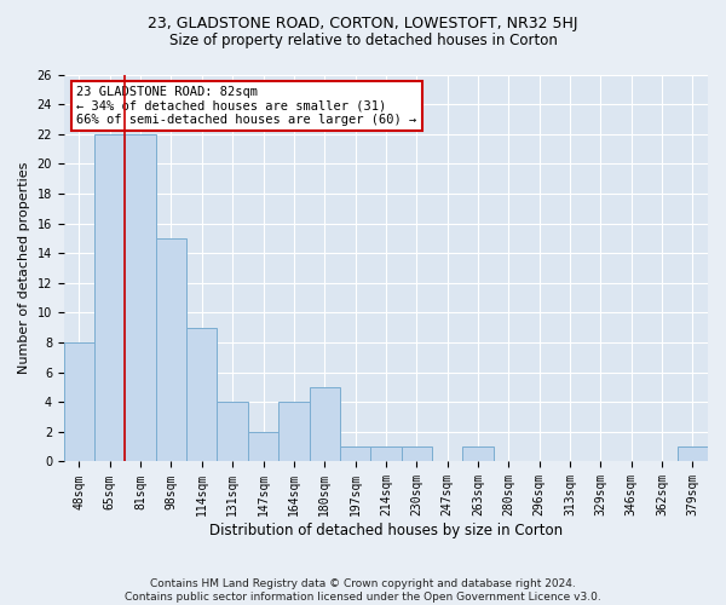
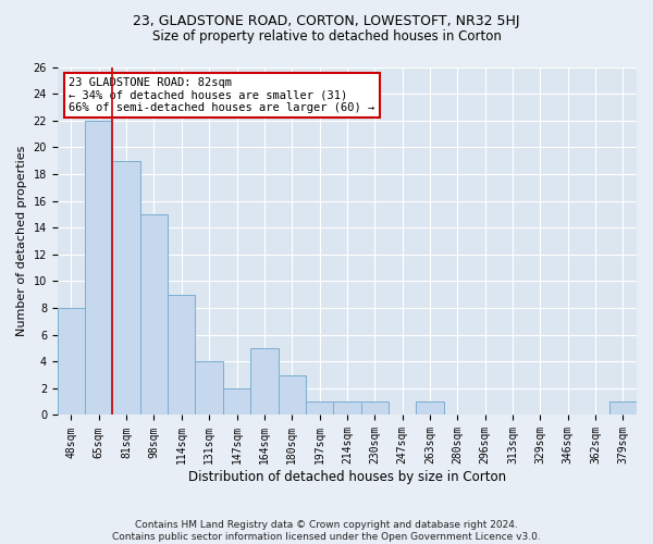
81sqm: 22 -> 19
164sqm: 4 -> 5
180sqm: 5 -> 3
